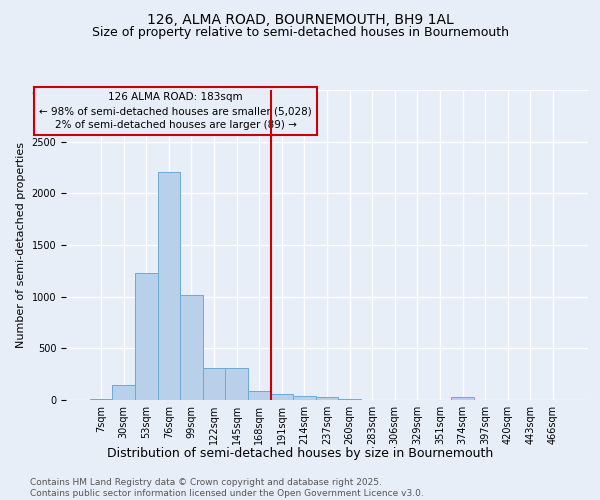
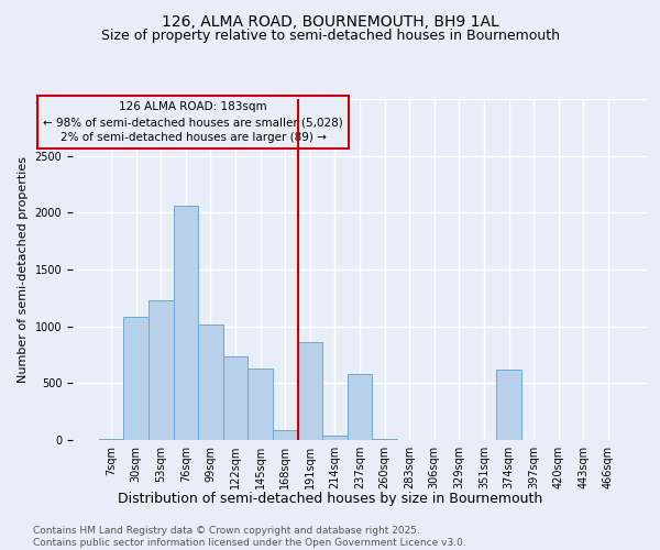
30sqm: 150 -> 1080
76sqm: 2210 -> 2060
122sqm: 310 -> 740
145sqm: 310 -> 630
191sqm: 60 -> 860
237sqm: 30 -> 580
374sqm: 20 -> 620
